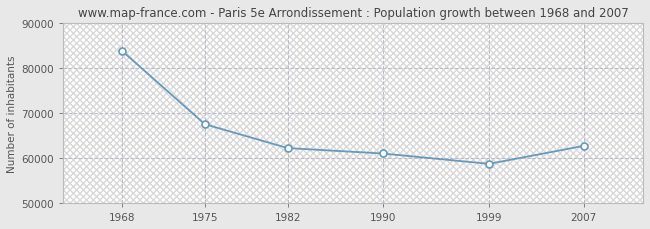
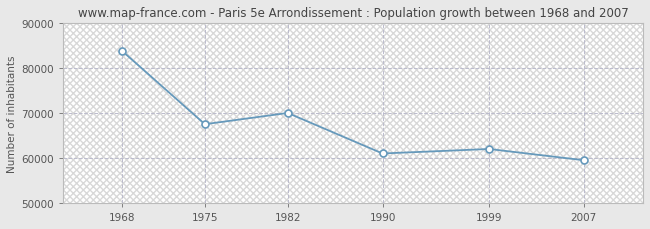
1982: 62200 -> 70000
1999: 58700 -> 62000
2007: 62700 -> 59500
